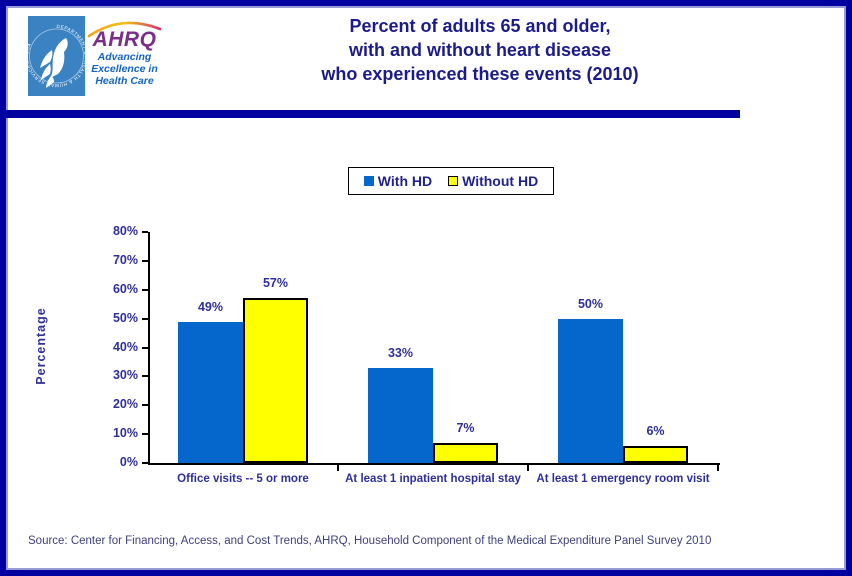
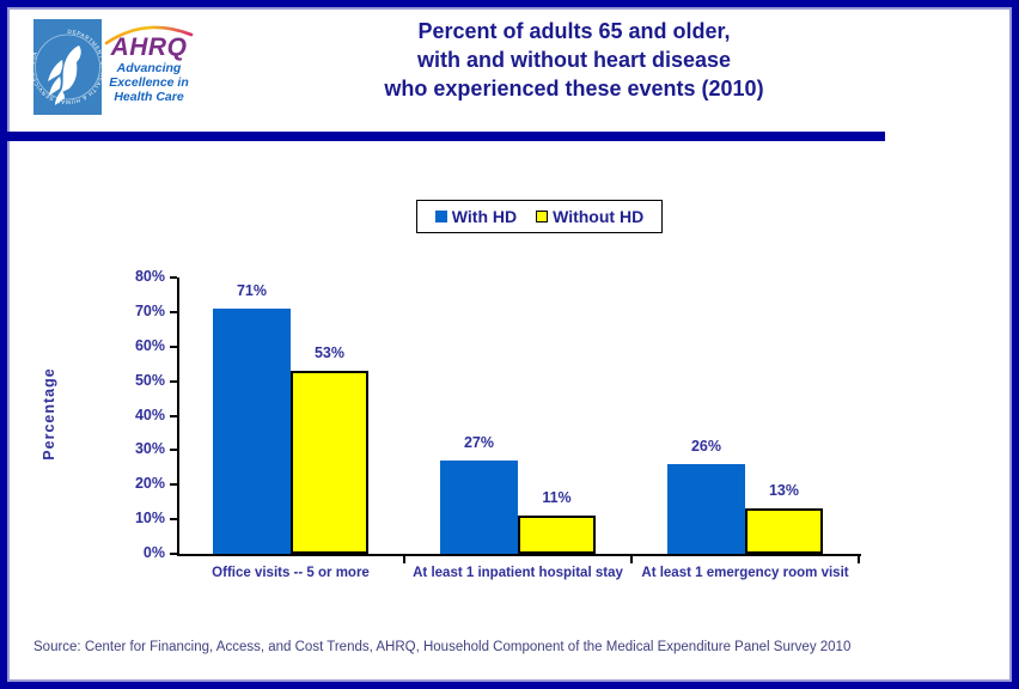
With HD/Office visits -- 5 or more: 49% -> 71%
Without HD/Office visits -- 5 or more: 57% -> 53%
With HD/At least 1 inpatient hospital stay: 33% -> 27%
Without HD/At least 1 inpatient hospital stay: 7% -> 11%
With HD/At least 1 emergency room visit: 50% -> 26%
Without HD/At least 1 emergency room visit: 6% -> 13%
